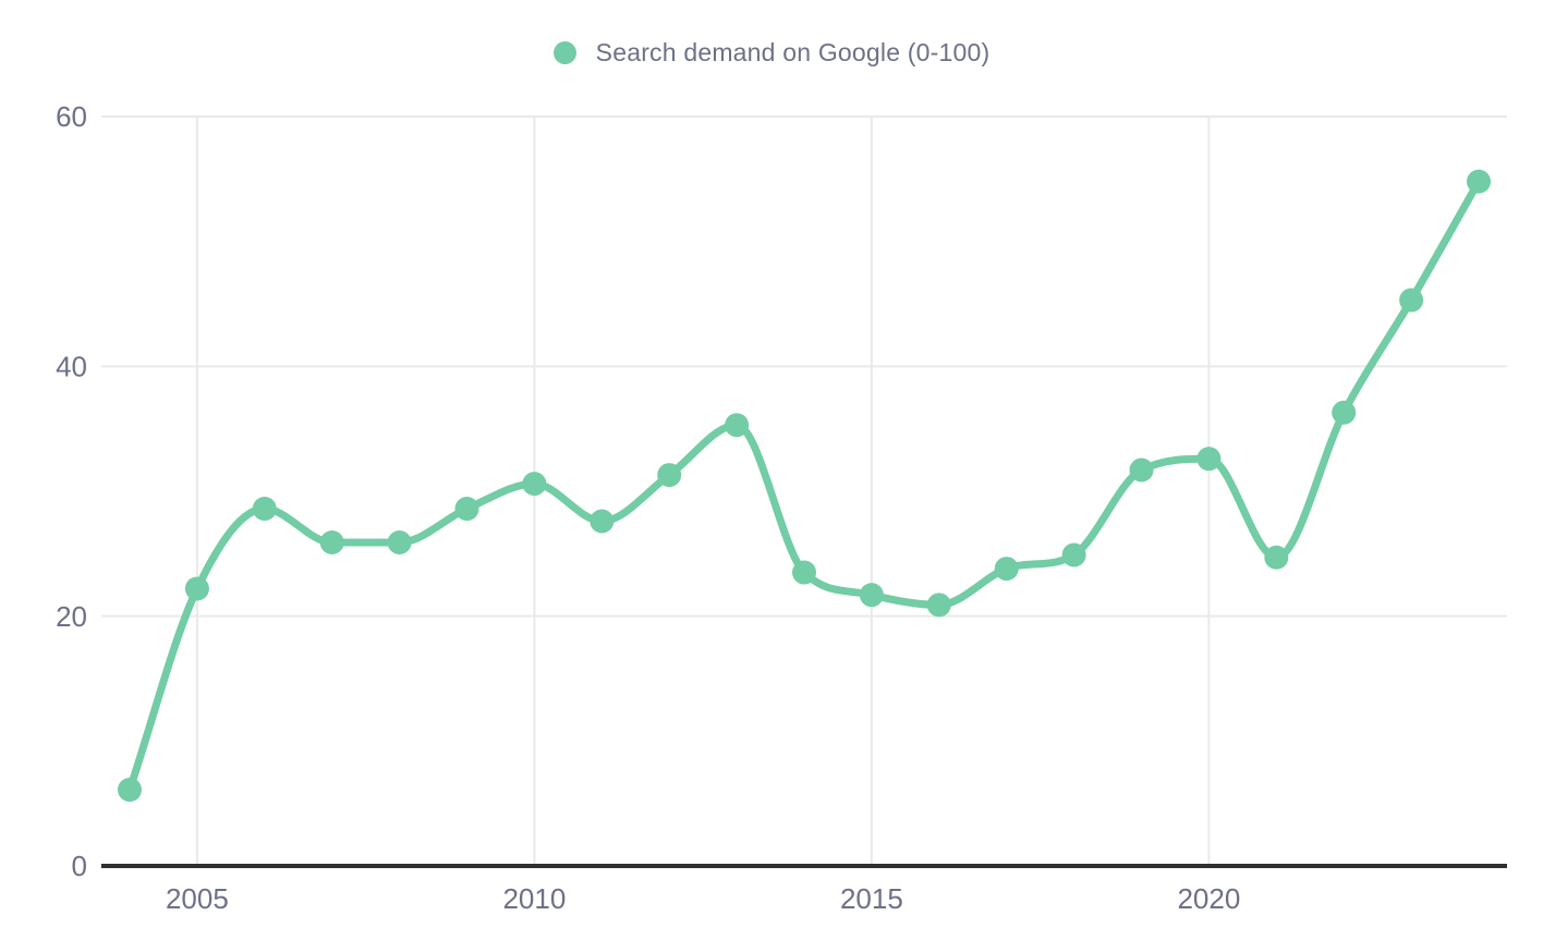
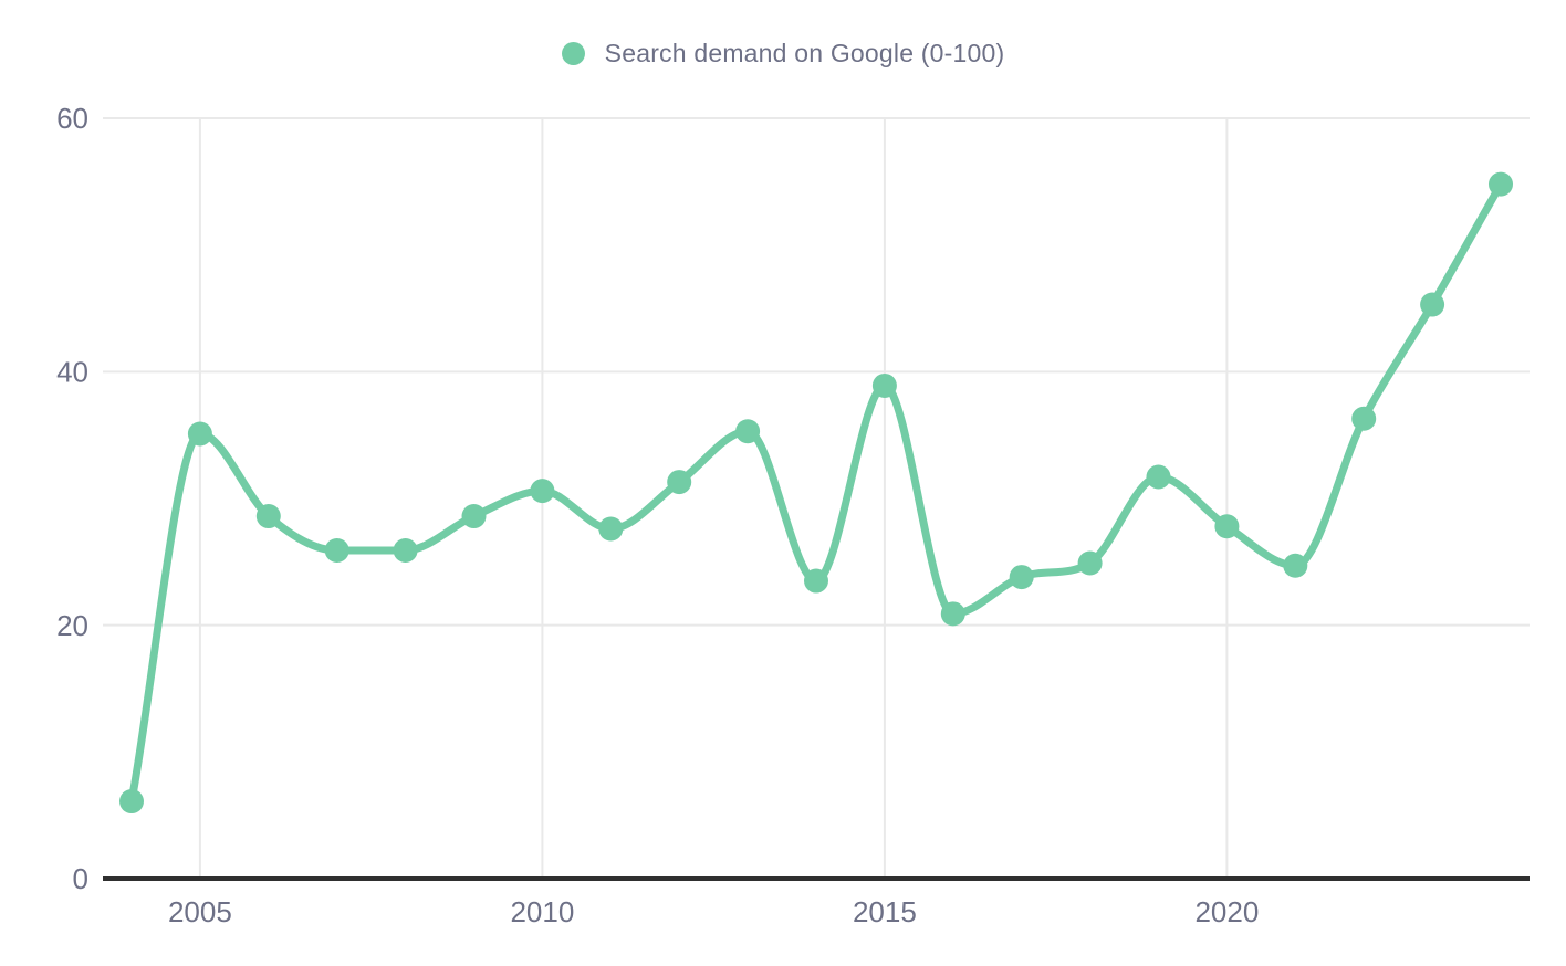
2005: 22.2 -> 35.1
2015: 21.7 -> 38.9
2020: 32.6 -> 27.8
